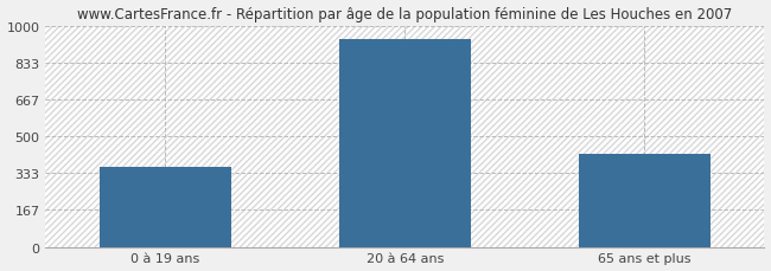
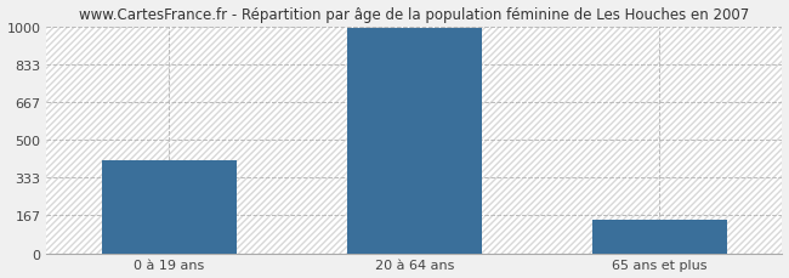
0 à 19 ans: 360 -> 410
20 à 64 ans: 940 -> 990
65 ans et plus: 420 -> 150
